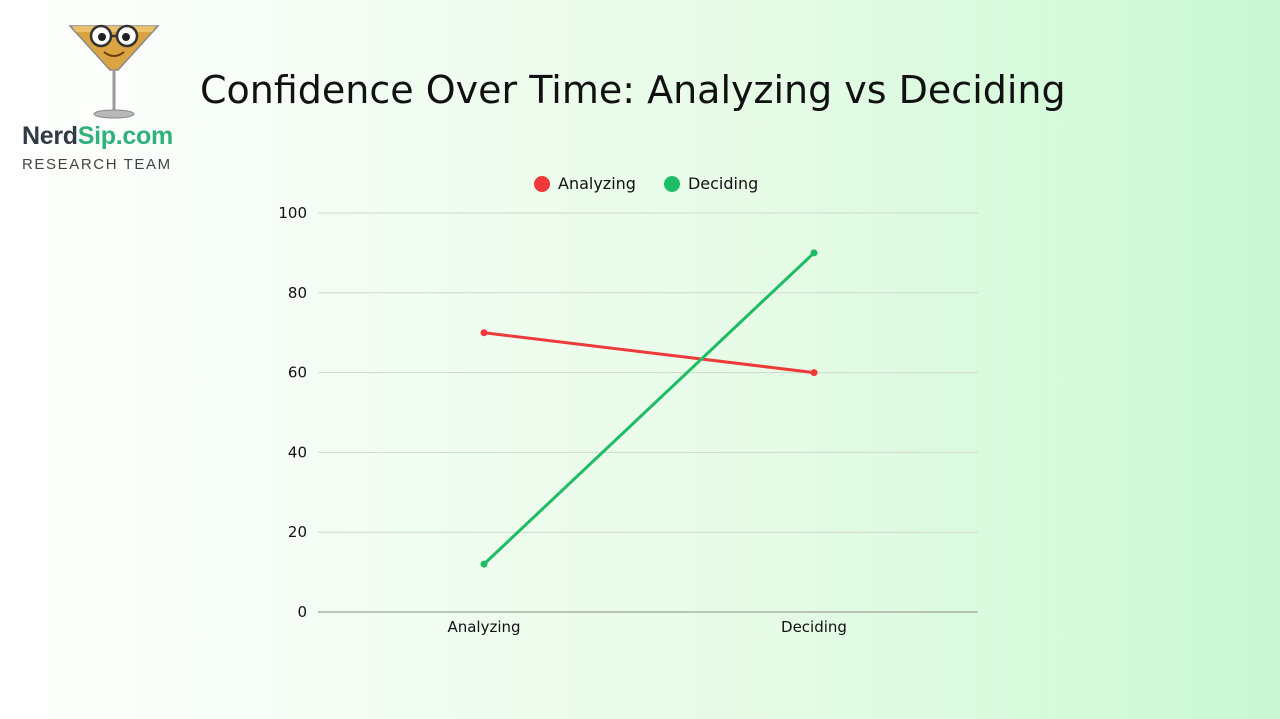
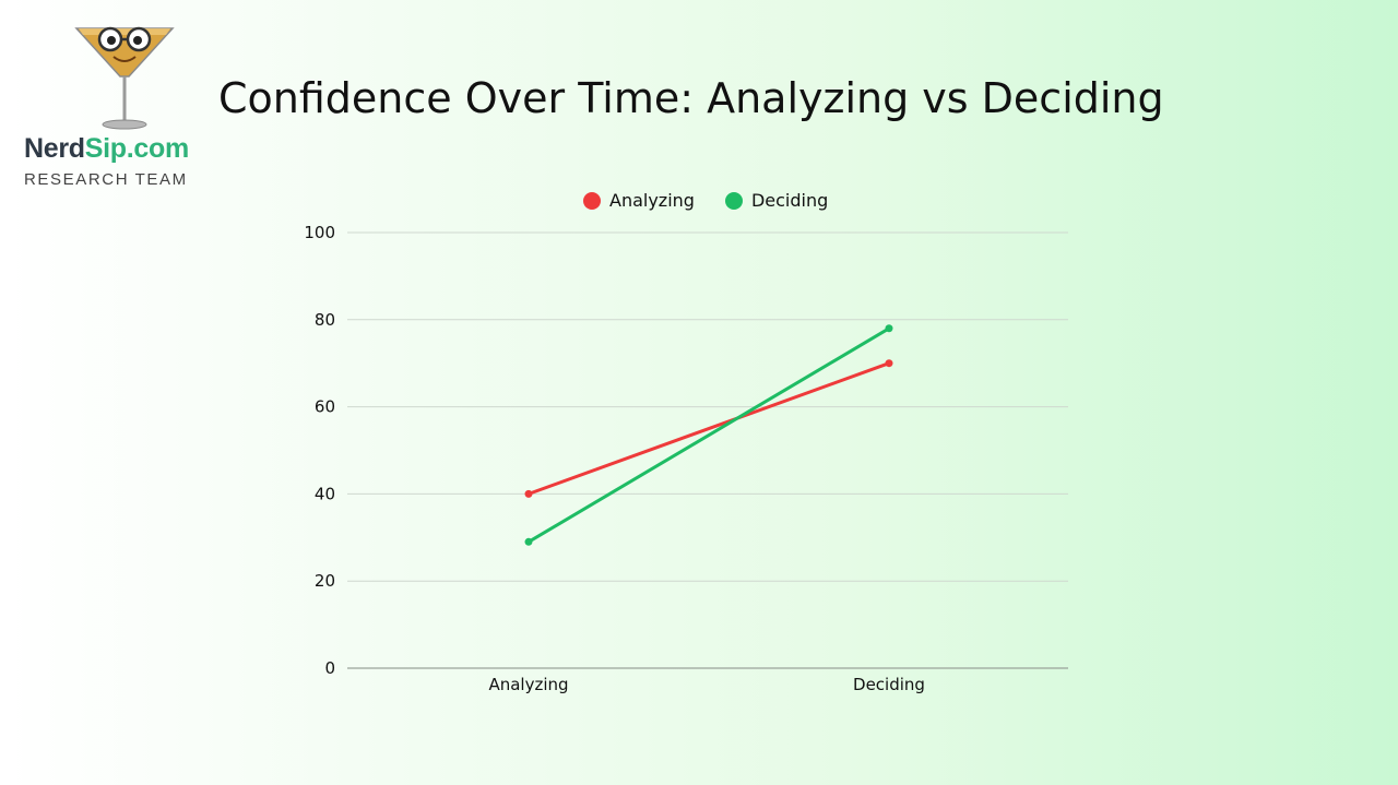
Analyzing/Analyzing: 70 -> 40
Deciding/Analyzing: 12 -> 29
Analyzing/Deciding: 60 -> 70
Deciding/Deciding: 90 -> 78
